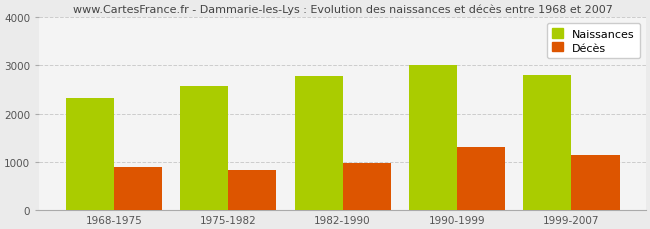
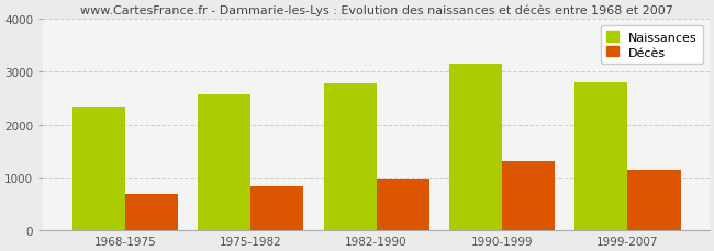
Décès/1968-1975: 900 -> 690
Naissances/1990-1999: 3000 -> 3160
